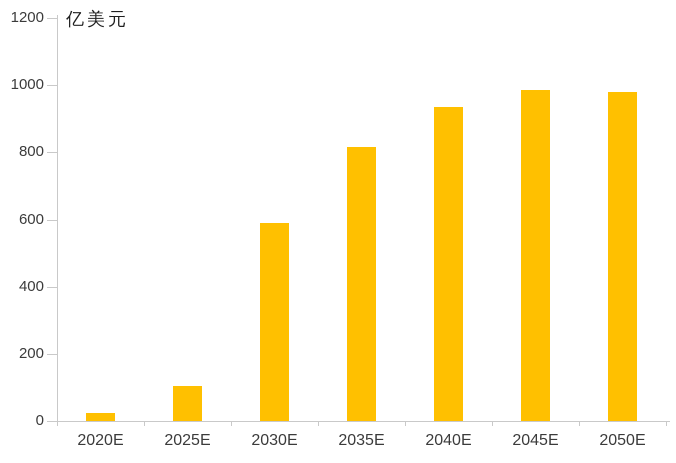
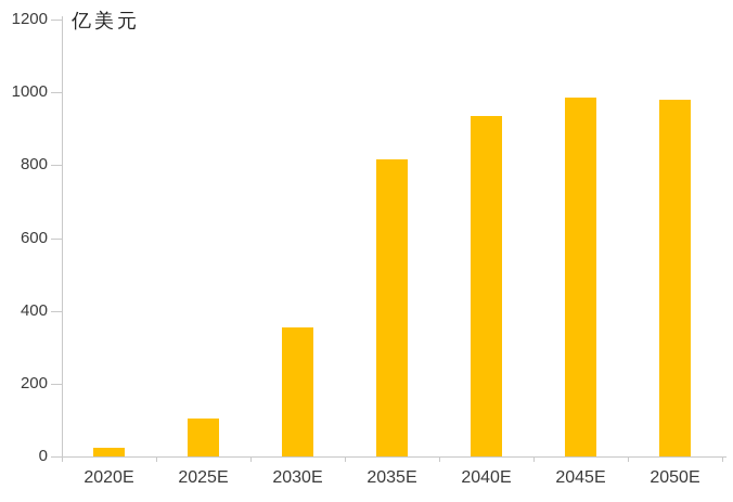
2030E: 590 -> 360
